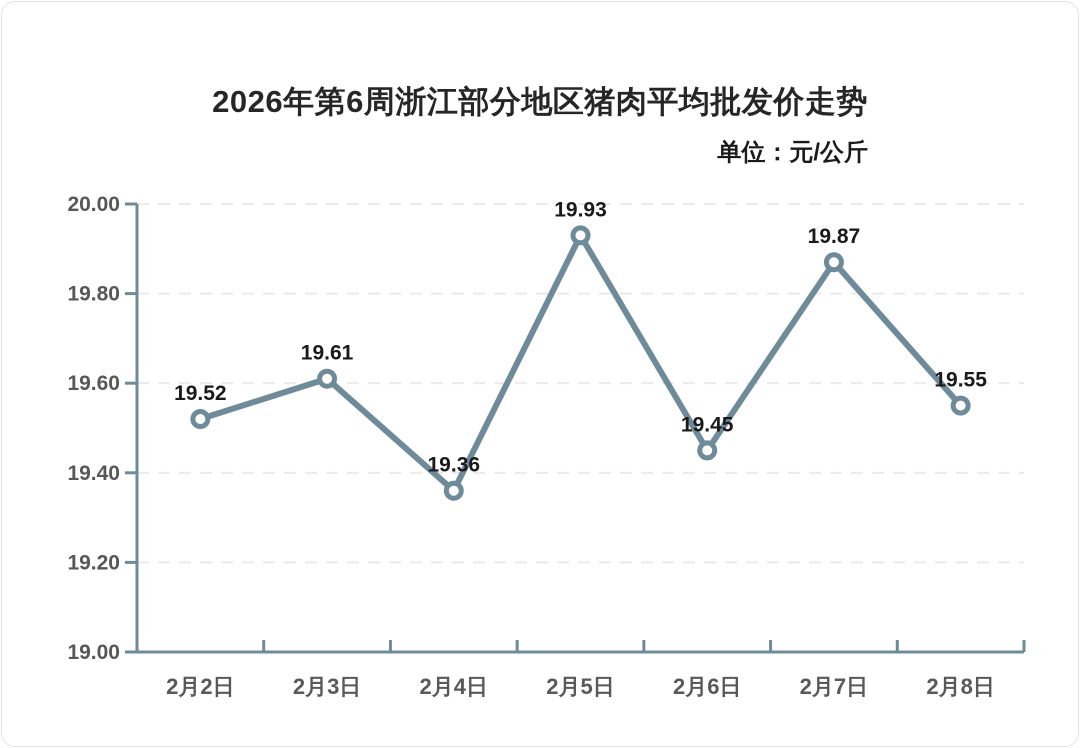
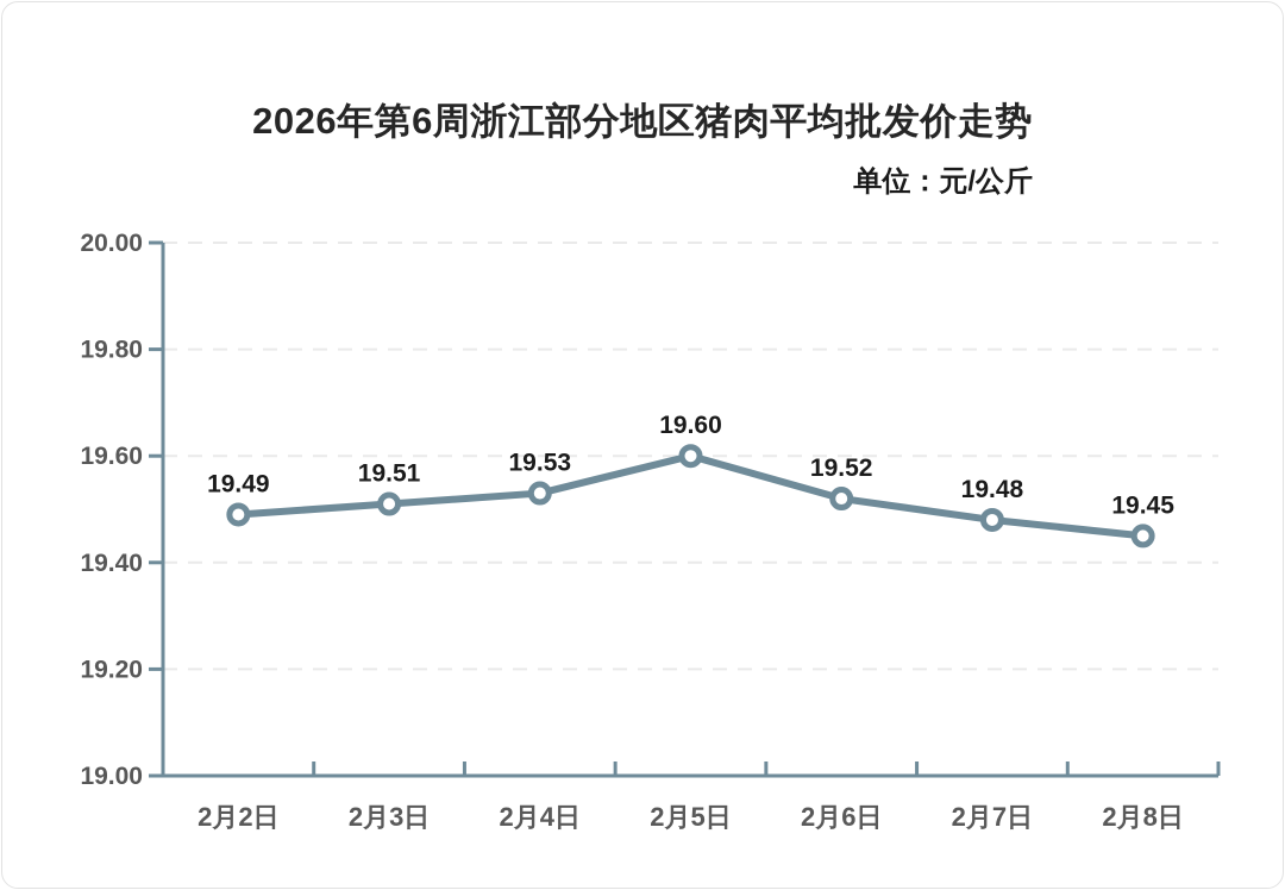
2月2日: 19.52 -> 19.49
2月3日: 19.61 -> 19.51
2月4日: 19.36 -> 19.53
2月5日: 19.93 -> 19.60
2月6日: 19.45 -> 19.52
2月7日: 19.87 -> 19.48
2月8日: 19.55 -> 19.45
